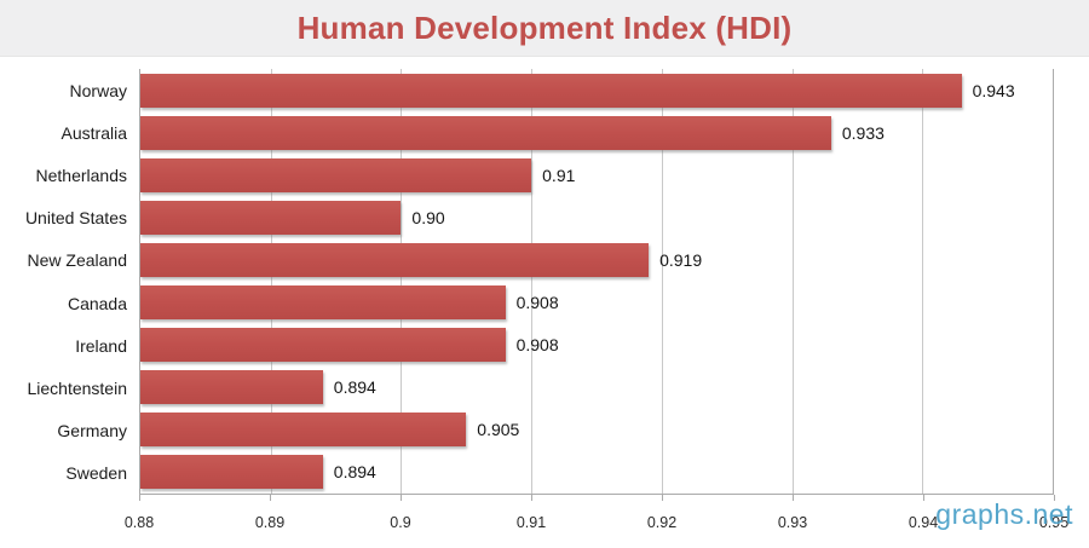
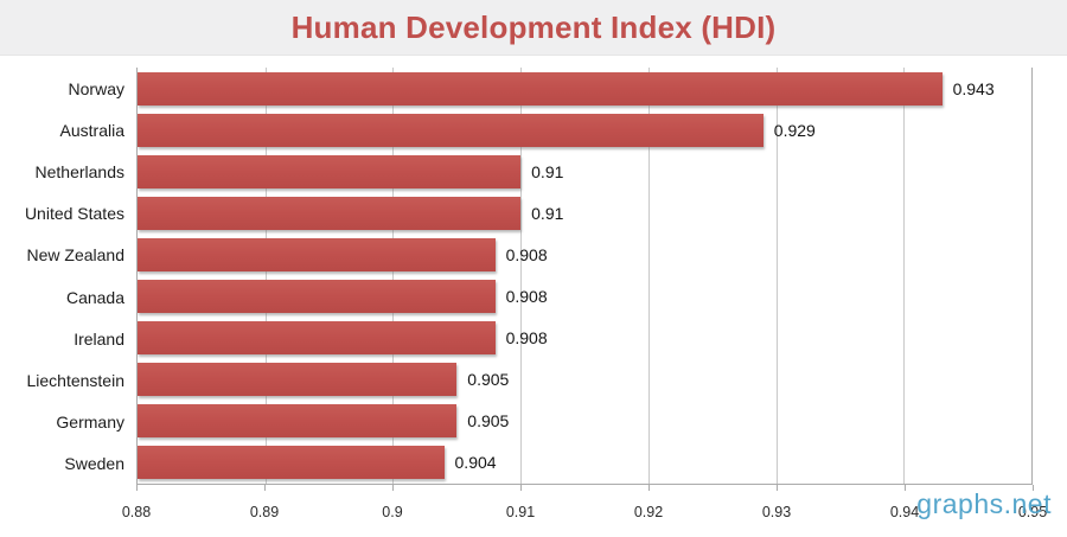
Australia: 0.933 -> 0.929
United States: 0.90 -> 0.91
New Zealand: 0.919 -> 0.908
Liechtenstein: 0.894 -> 0.905
Sweden: 0.894 -> 0.904
